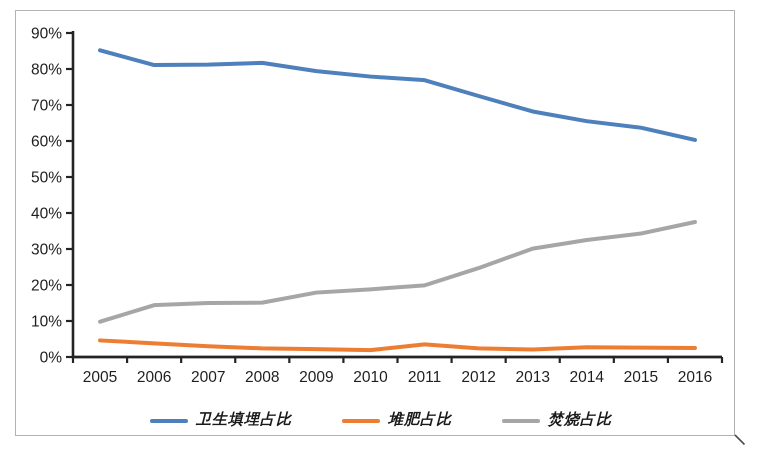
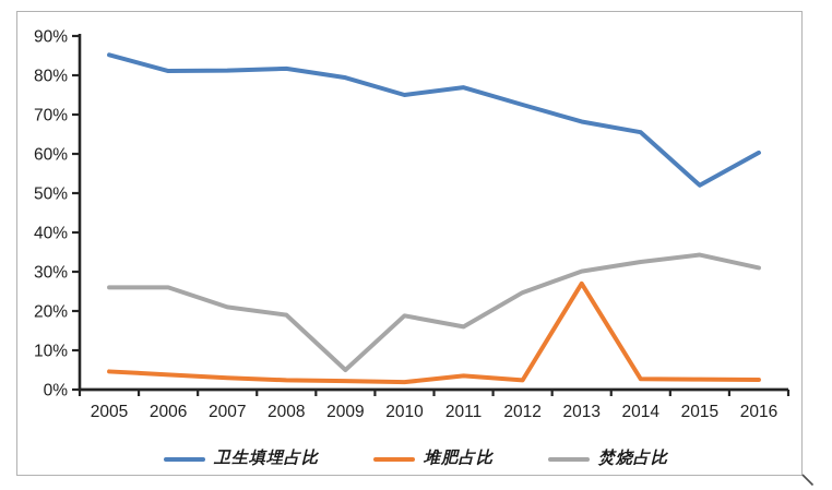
焚烧占比/2005: 10% -> 26%
焚烧占比/2006: 14% -> 26%
焚烧占比/2007: 15% -> 21%
焚烧占比/2008: 15% -> 19%
焚烧占比/2009: 18% -> 5%
卫生填埋占比/2010: 78% -> 75%
焚烧占比/2011: 20% -> 16%
堆肥占比/2013: 2% -> 27%
卫生填埋占比/2015: 64% -> 52%
焚烧占比/2016: 38% -> 31%
